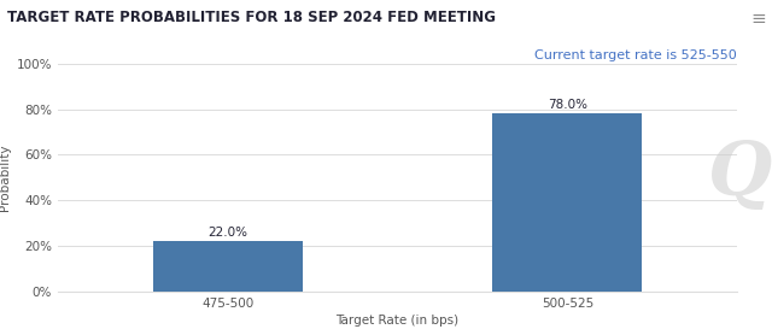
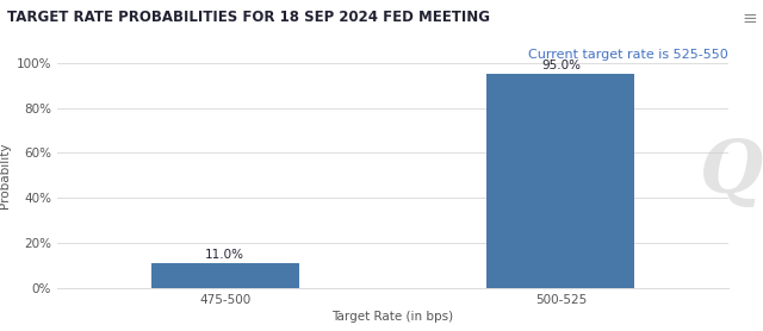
475-500: 22.0% -> 11.0%
500-525: 78.0% -> 95.0%
